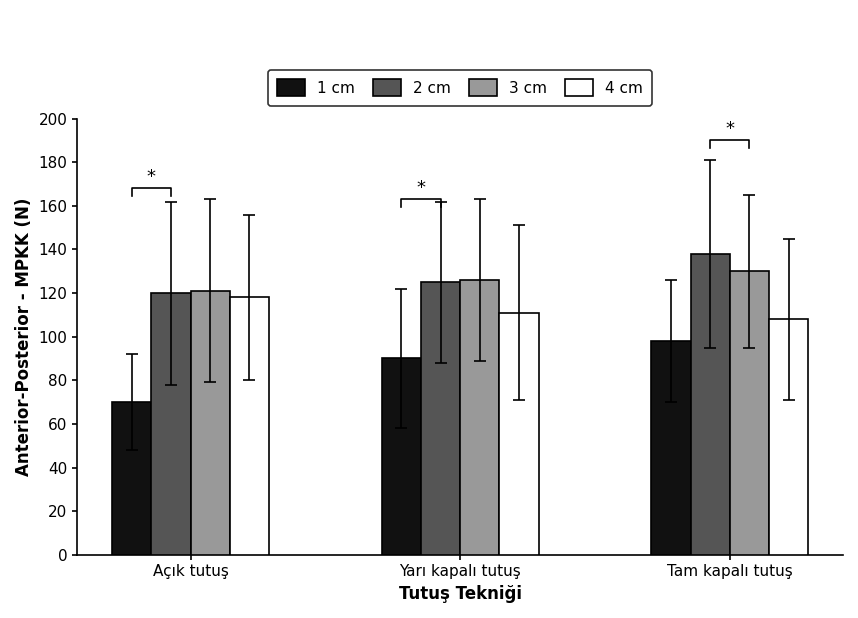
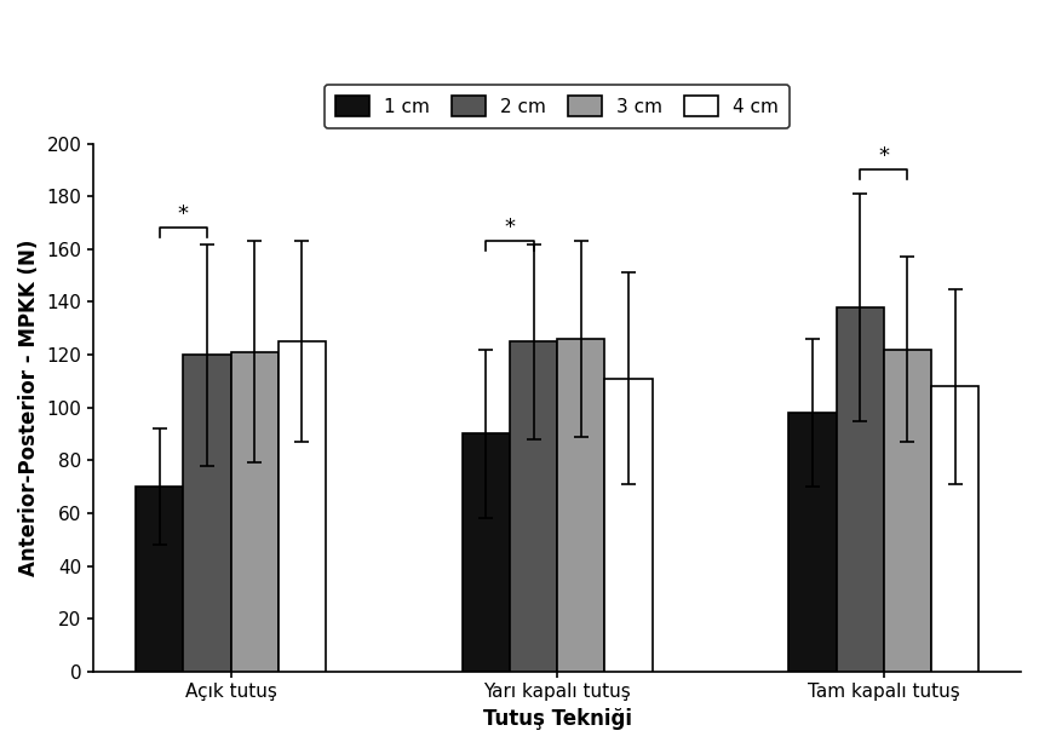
4 cm/Açık tutuş: 118 -> 125
3 cm/Tam kapalı tutuş: 130 -> 122
